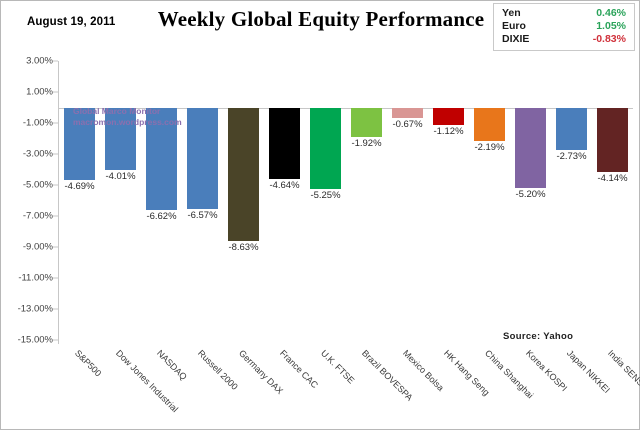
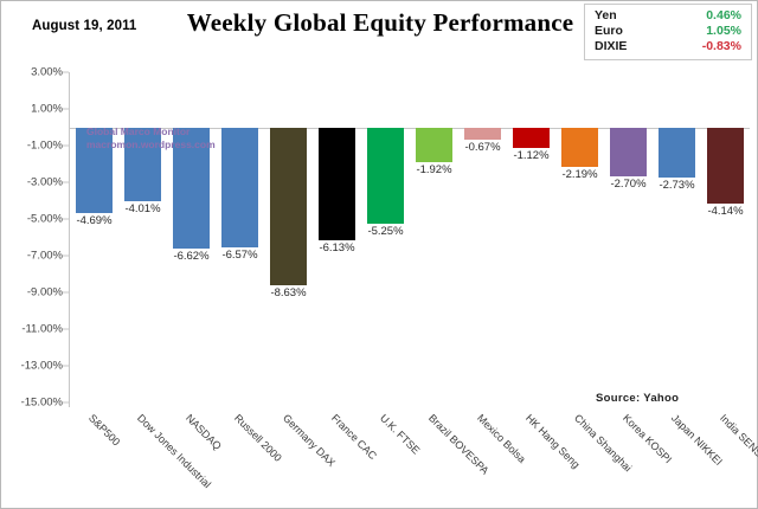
France CAC: -4.64% -> -6.13%
Korea KOSPI: -5.20% -> -2.70%
